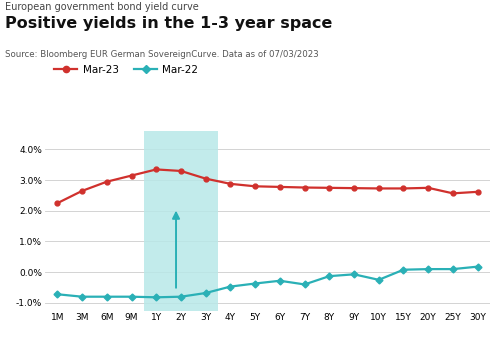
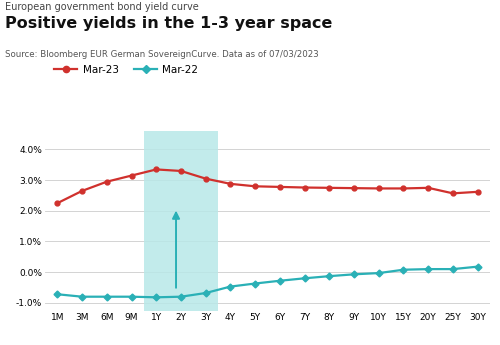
Mar-22/7Y: -0.40% -> -0.20%
Mar-22/10Y: -0.25% -> -0.03%
